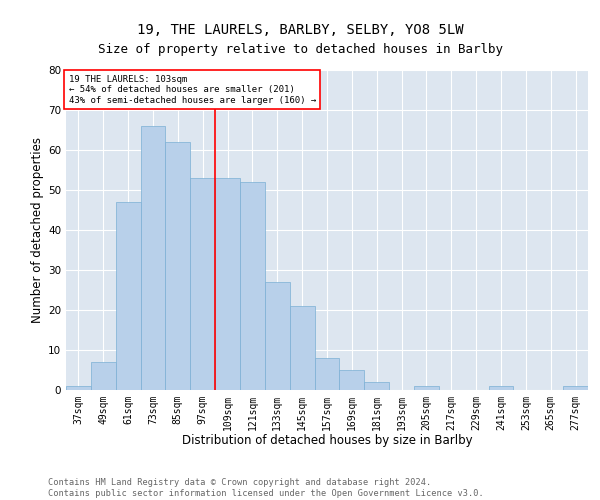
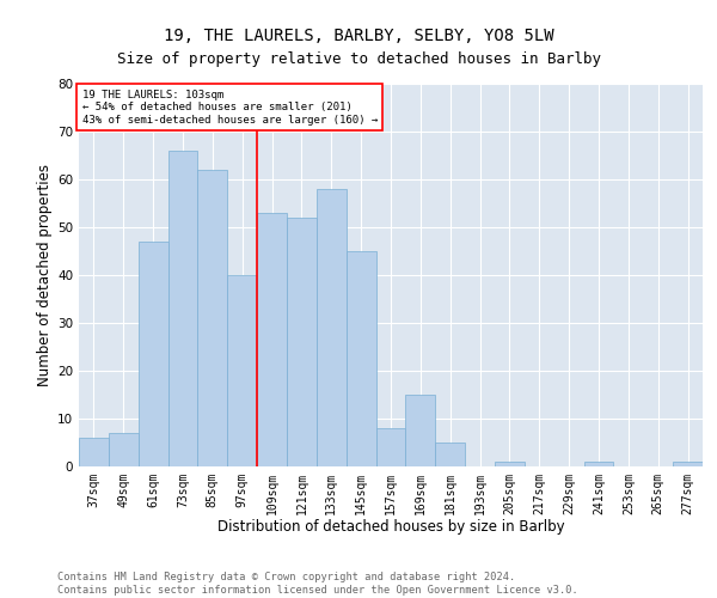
37sqm: 1 -> 6
97sqm: 53 -> 40
133sqm: 27 -> 58
145sqm: 21 -> 45
169sqm: 5 -> 15
181sqm: 2 -> 5
